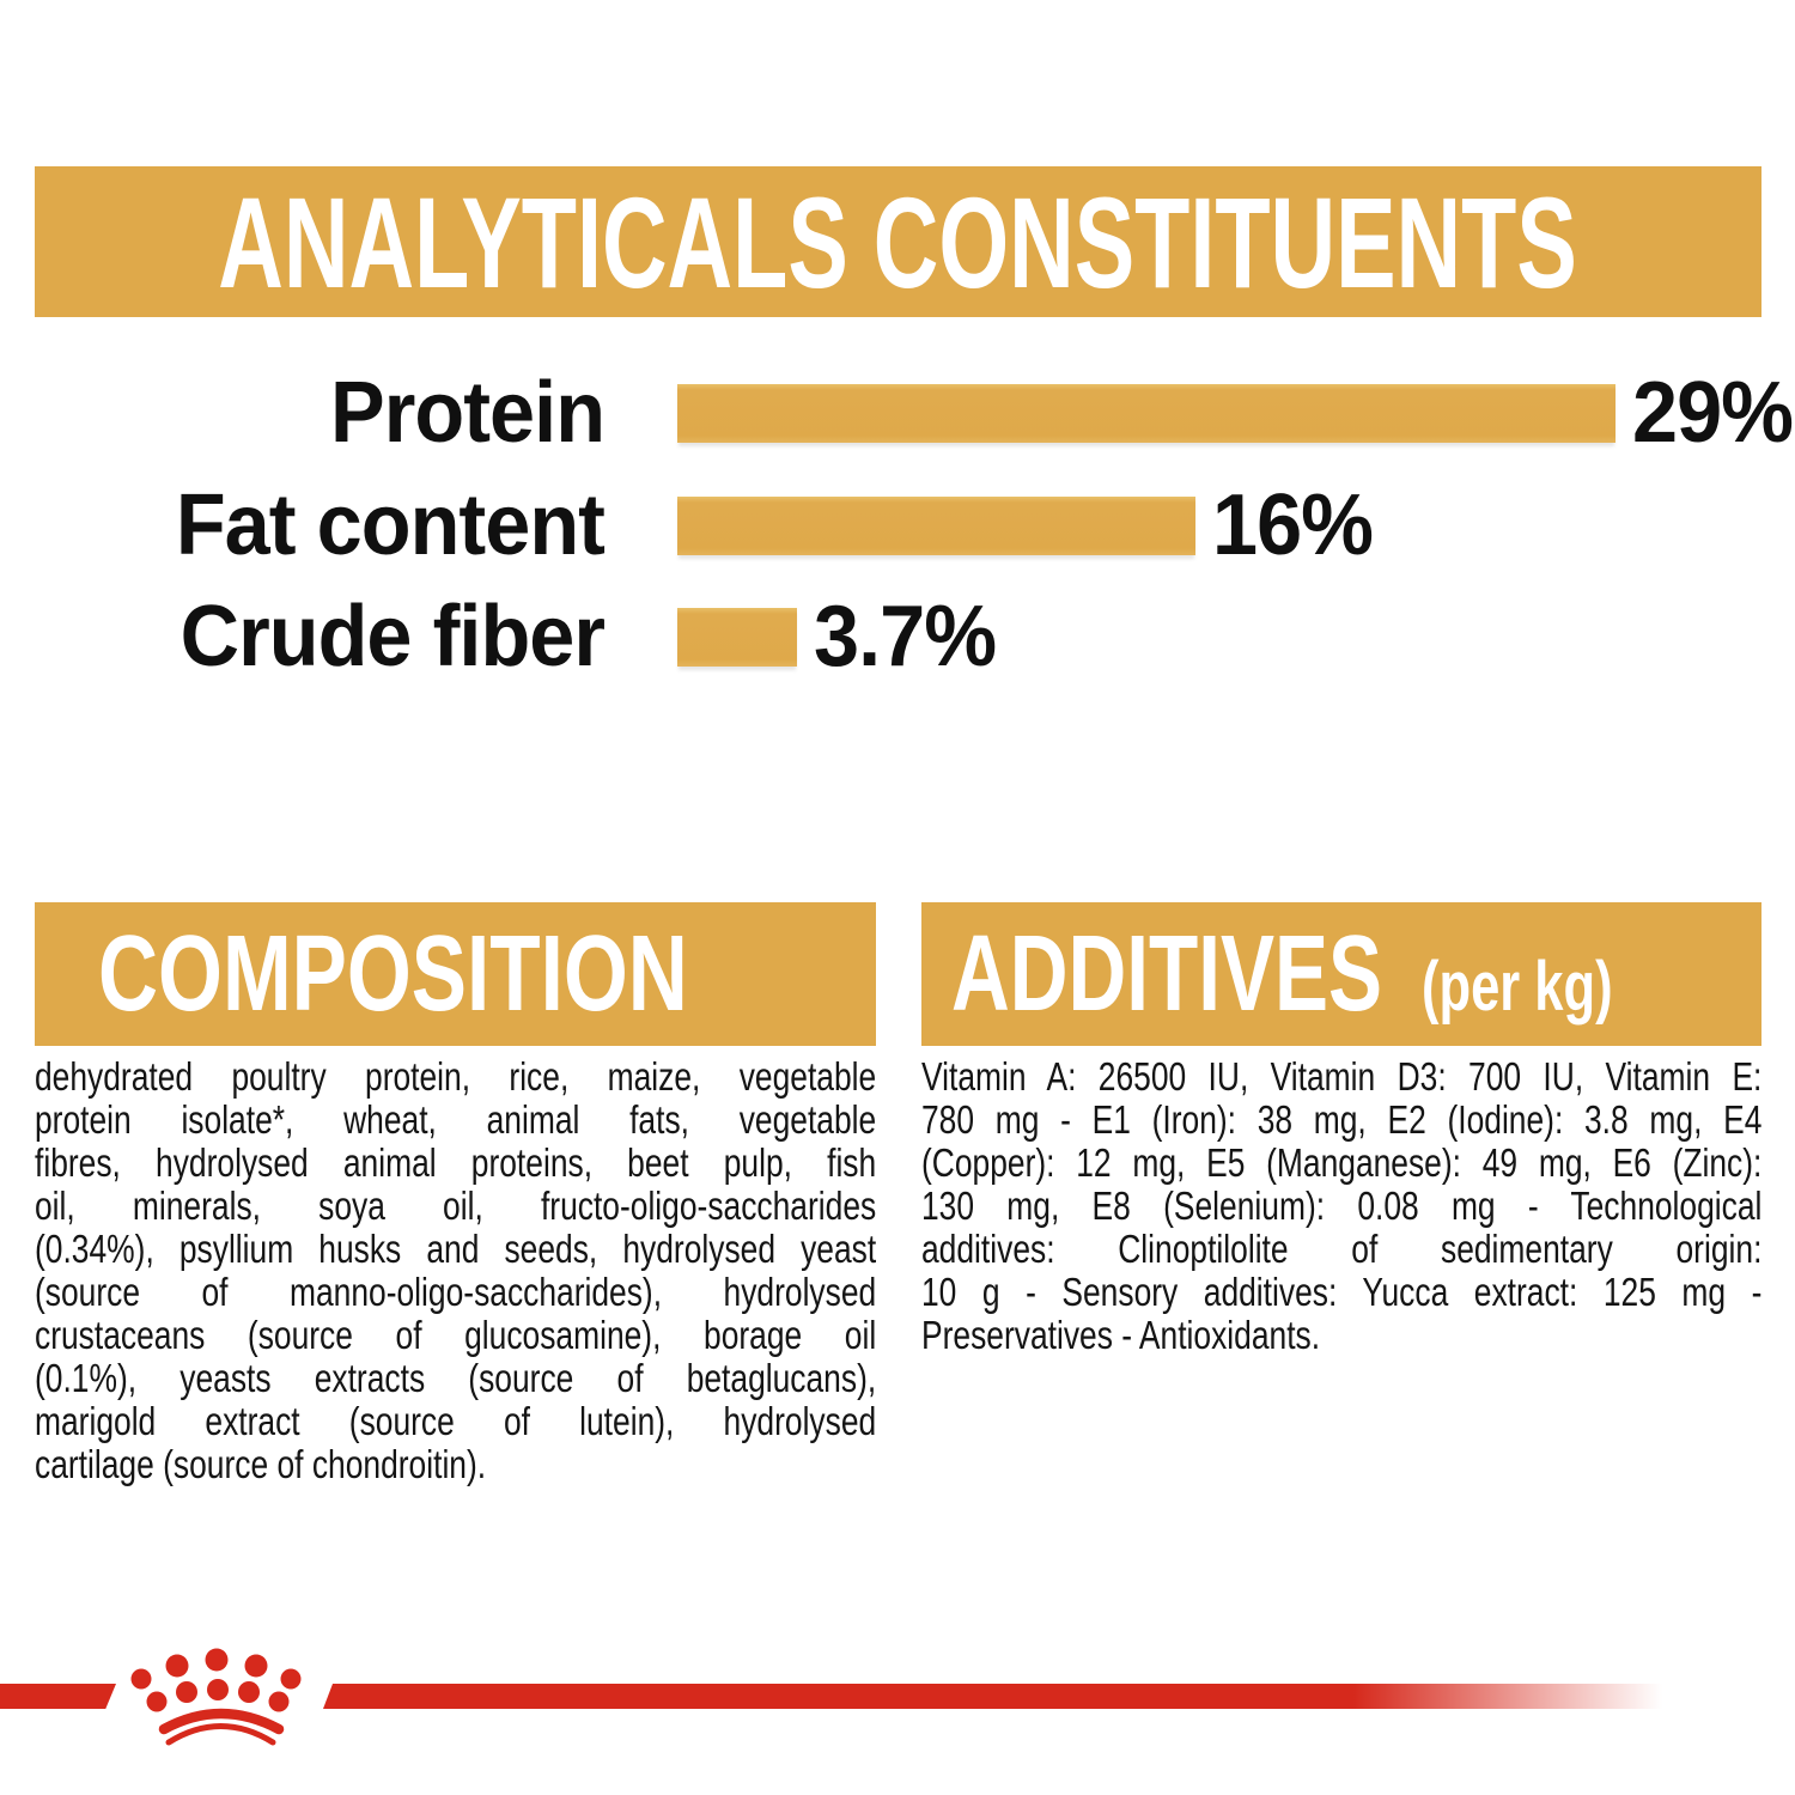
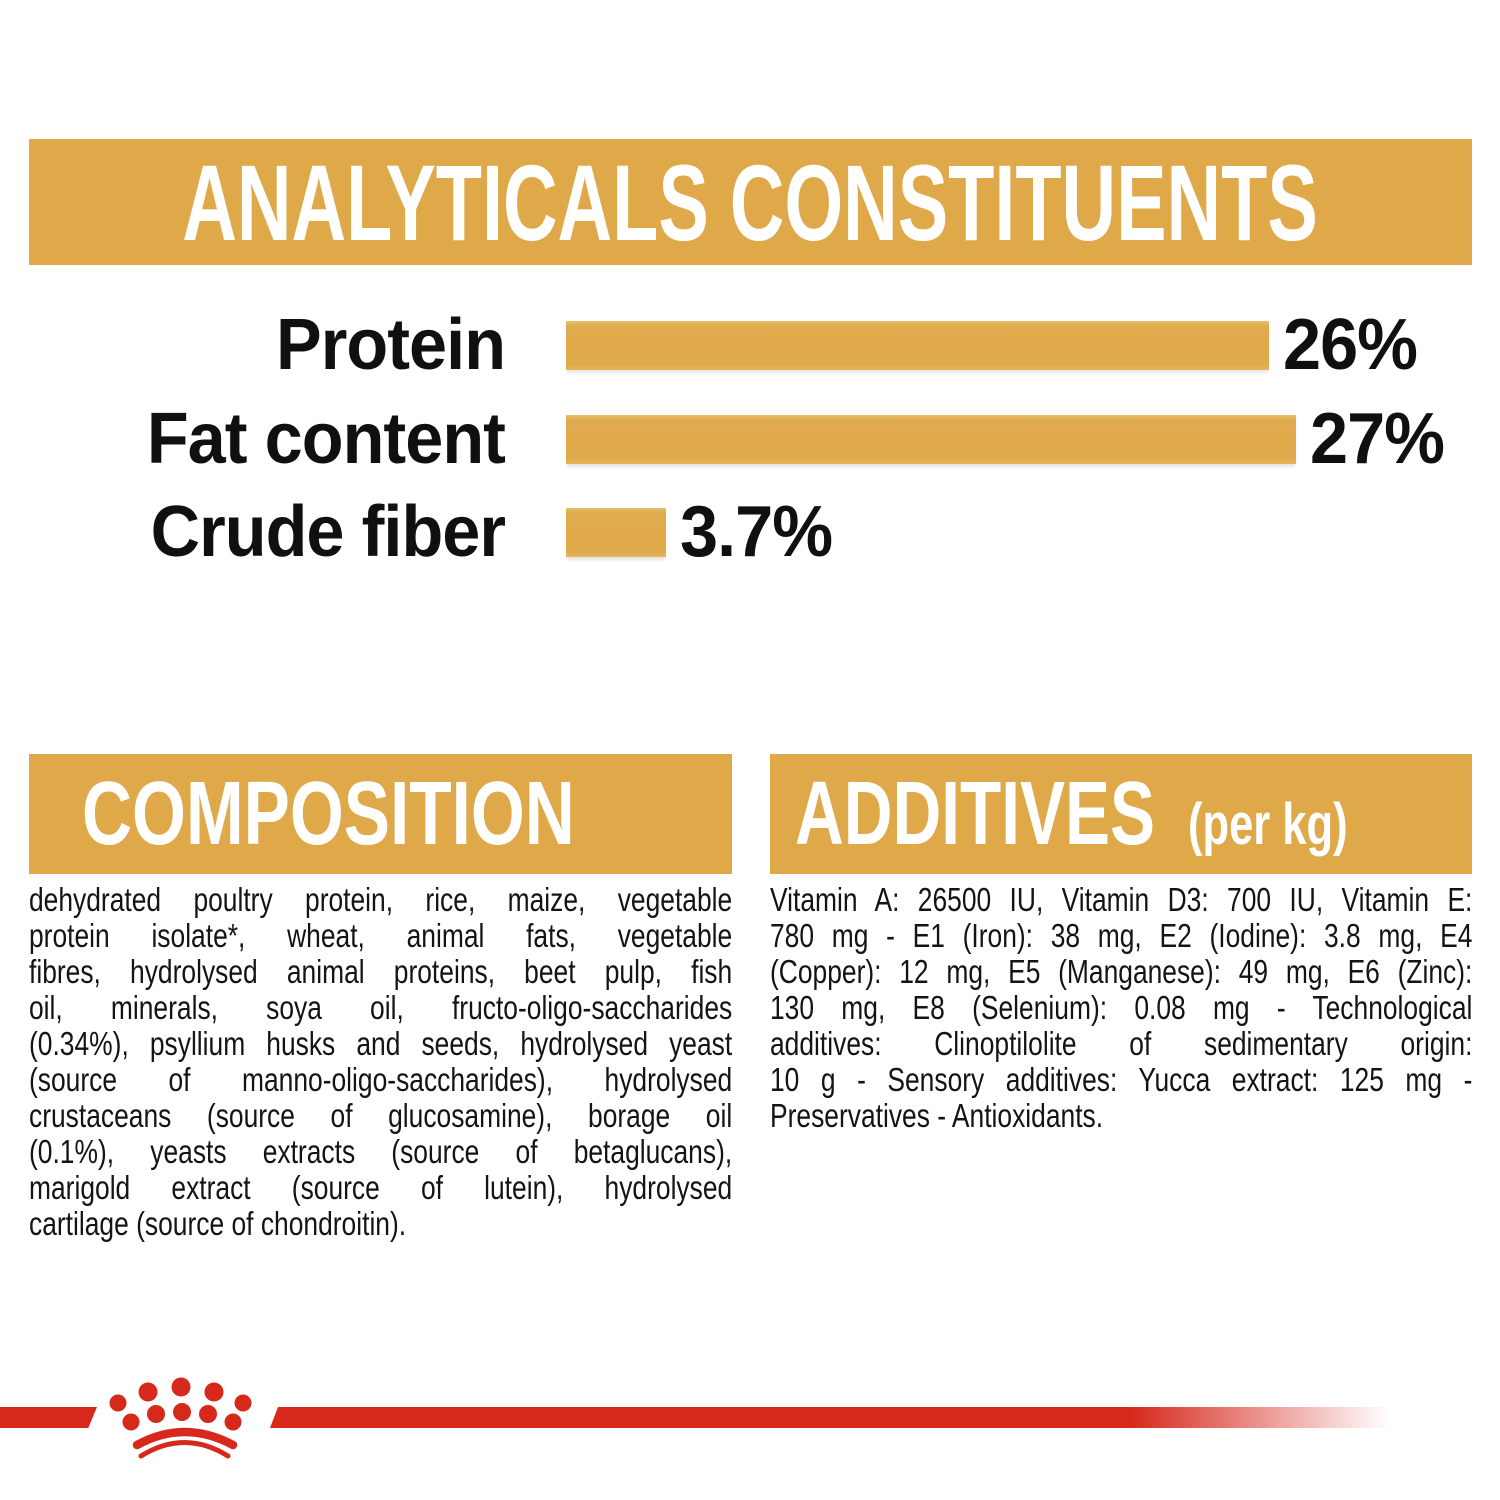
Protein: 29% -> 26%
Fat content: 16% -> 27%
